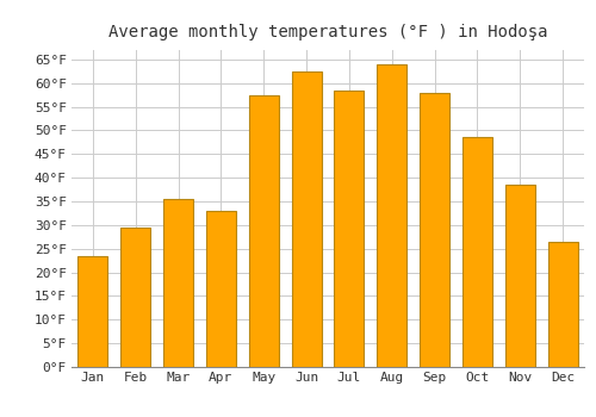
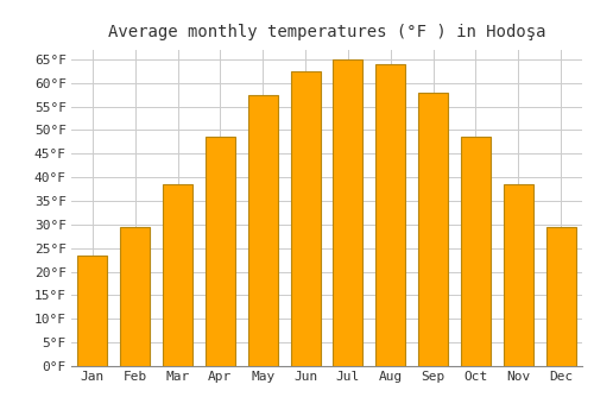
Mar: 35.5°F -> 38.5°F
Apr: 33.0°F -> 48.5°F
Jul: 58.5°F -> 65.0°F
Dec: 26.5°F -> 29.5°F
